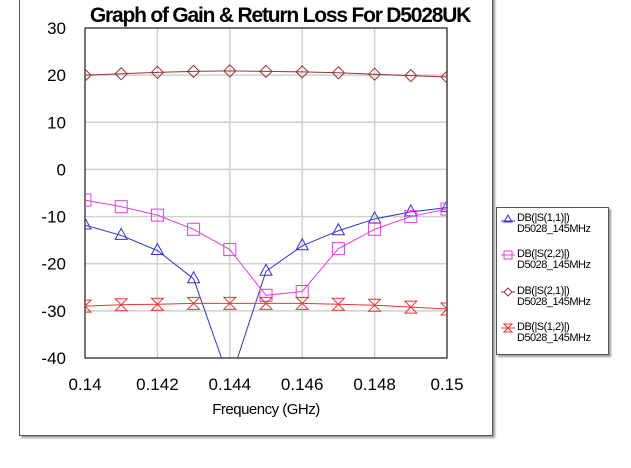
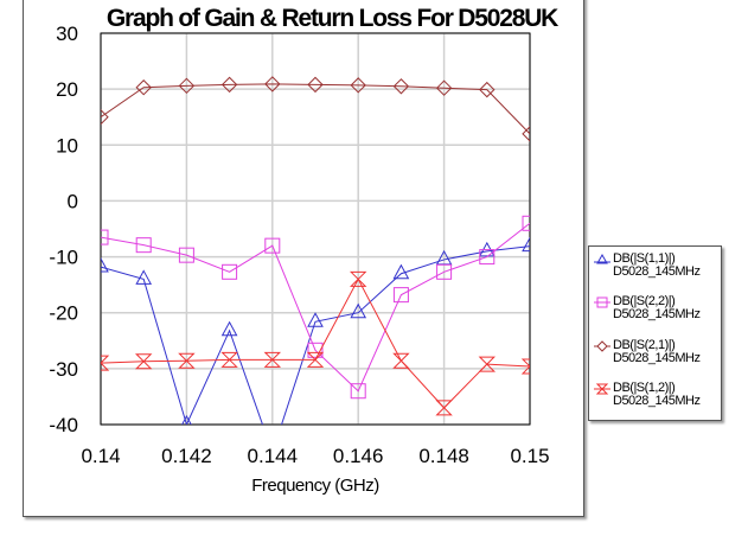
DB(|S(2,1)|)/0.14: 20 -> 15
DB(|S(1,1)|)/0.142: -17 -> -40
DB(|S(2,2)|)/0.144: -17 -> -8
DB(|S(1,1)|)/0.146: -16 -> -20
DB(|S(2,2)|)/0.146: -26 -> -34
DB(|S(1,2)|)/0.146: -28 -> -14
DB(|S(1,2)|)/0.148: -29 -> -37
DB(|S(2,2)|)/0.15: -8 -> -4
DB(|S(2,1)|)/0.15: 20 -> 12
